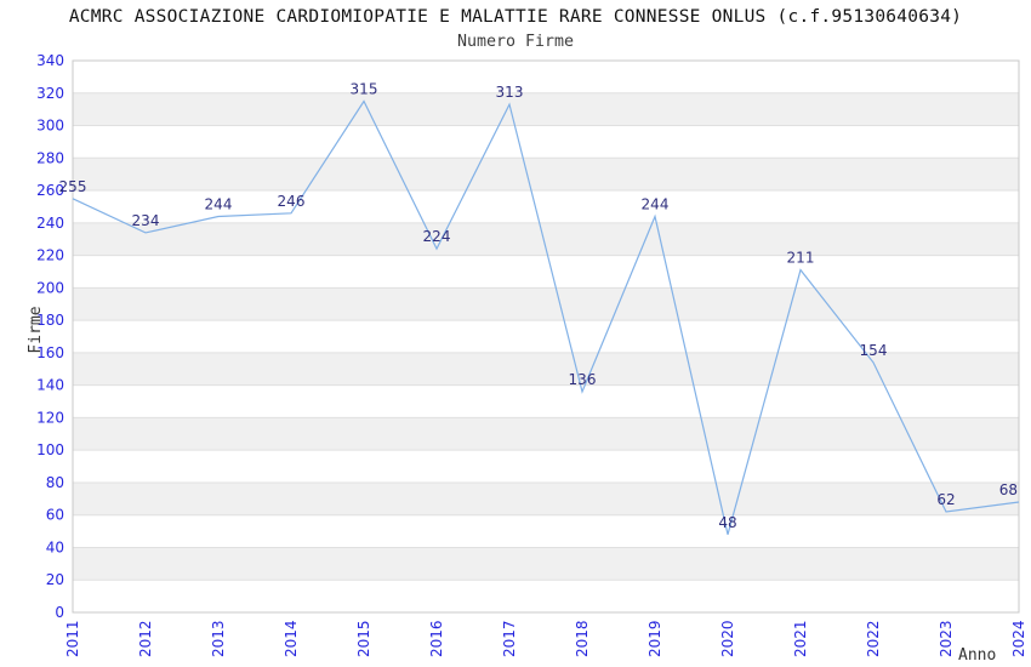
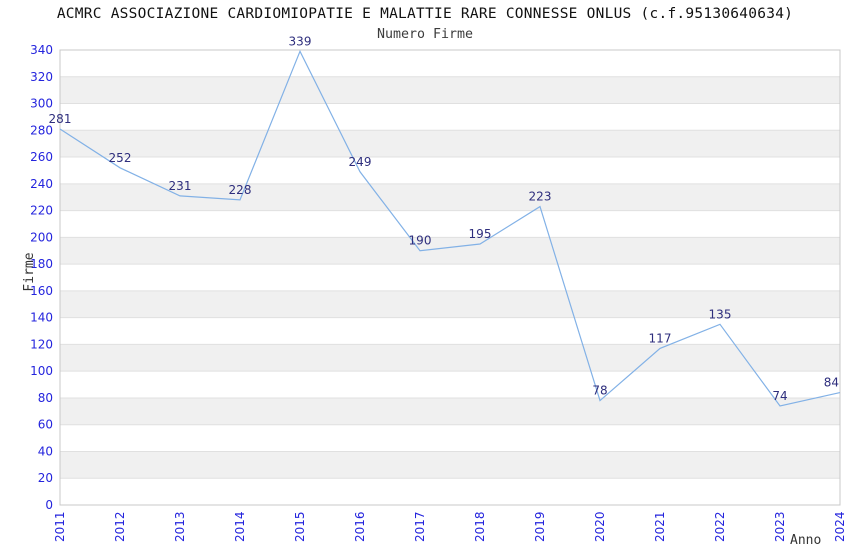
2011: 255 -> 281
2012: 234 -> 252
2013: 244 -> 231
2014: 246 -> 228
2015: 315 -> 339
2016: 224 -> 249
2017: 313 -> 190
2018: 136 -> 195
2019: 244 -> 223
2020: 48 -> 78
2021: 211 -> 117
2022: 154 -> 135
2023: 62 -> 74
2024: 68 -> 84
